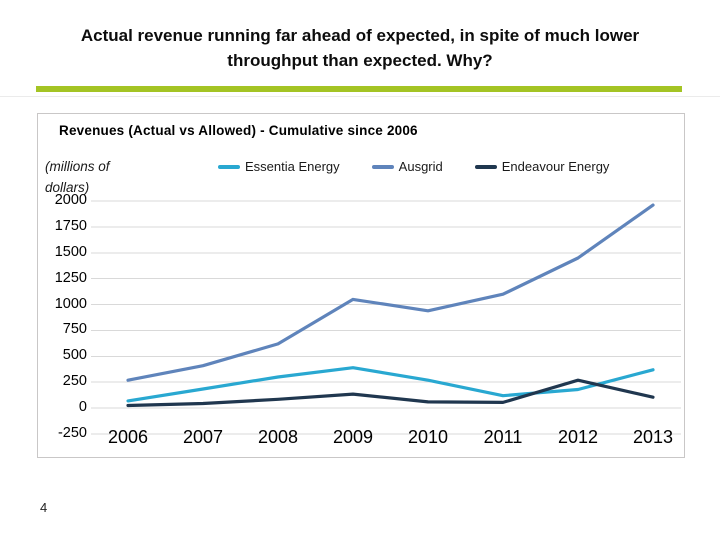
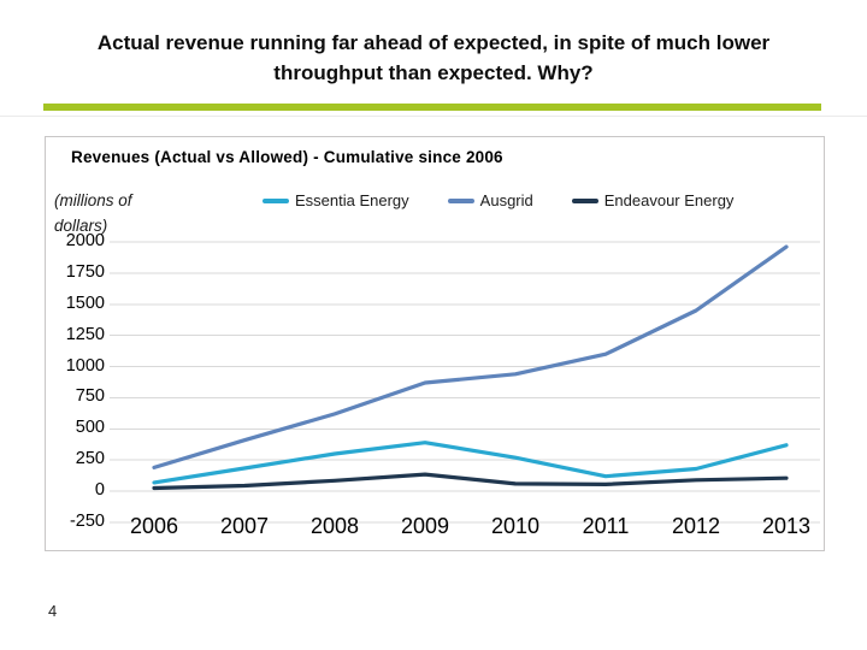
Ausgrid/2006: 270 -> 190
Ausgrid/2009: 1050 -> 870
Endeavour Energy/2012: 270 -> 90
